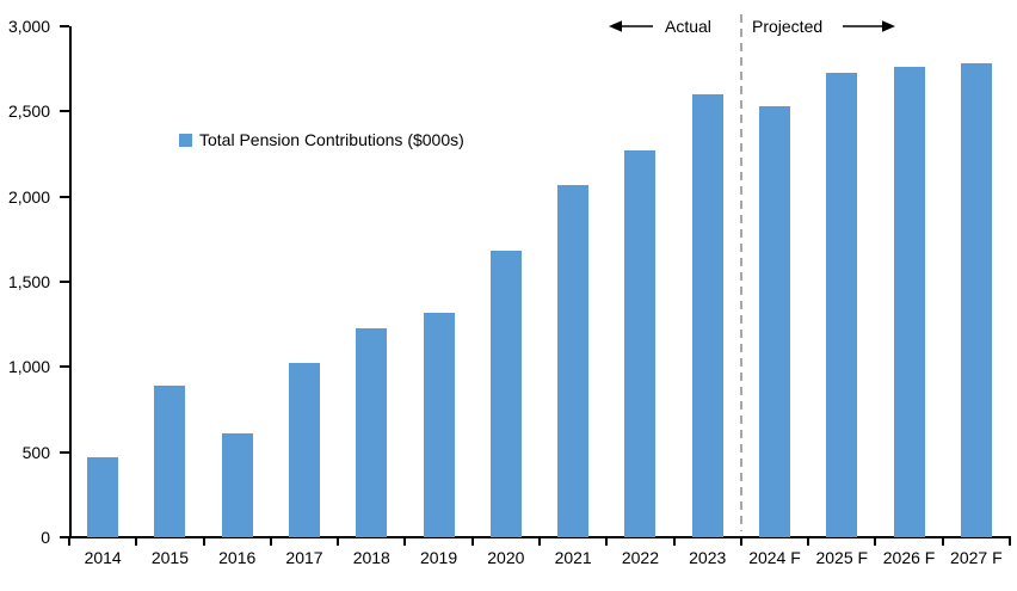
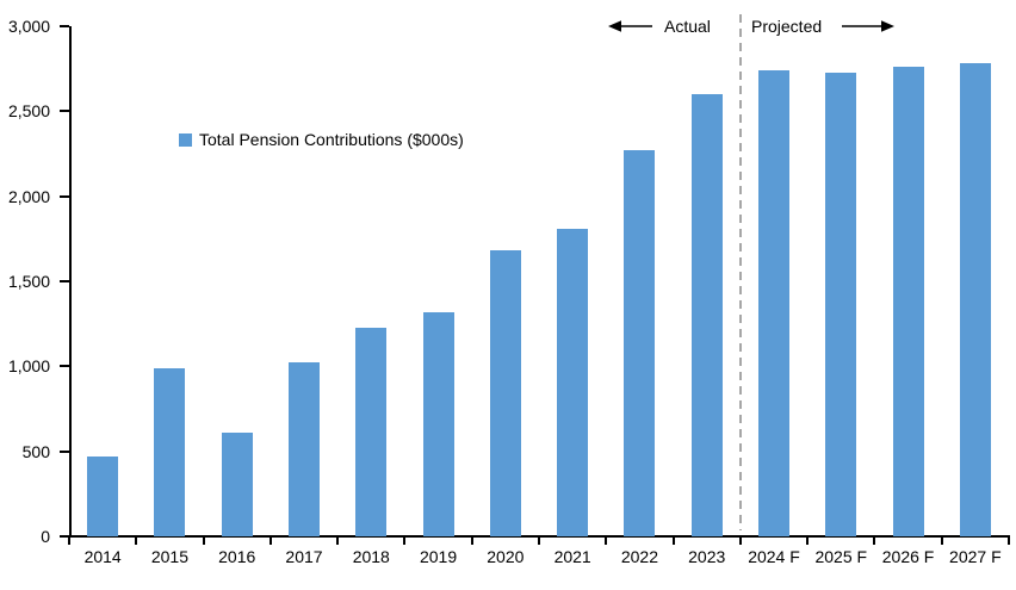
2015: 890 -> 990
2021: 2070 -> 1810
2024 F: 2530 -> 2740
